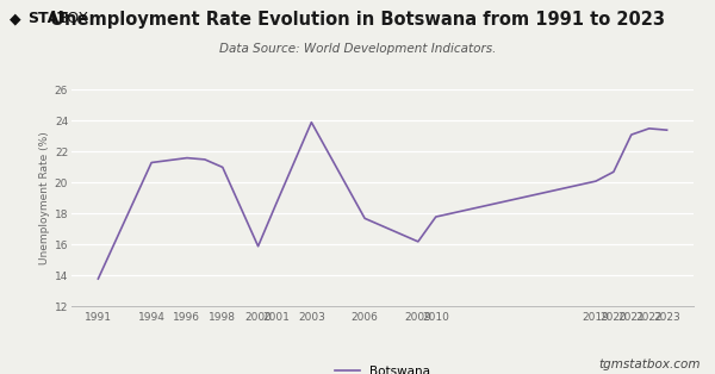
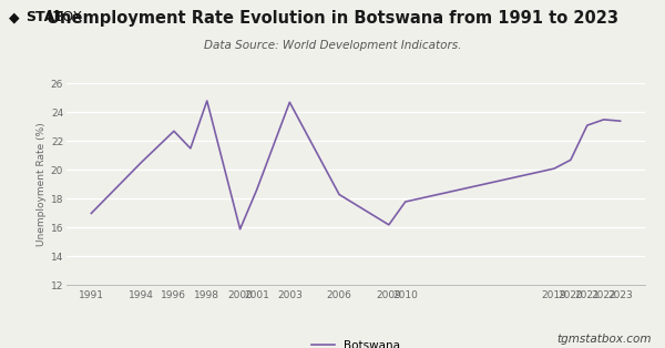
1991: 13.8 -> 17.0
1994: 21.3 -> 20.5
1996: 21.6 -> 22.7
1998: 21.0 -> 24.8
2003: 23.9 -> 24.7
2006: 17.7 -> 18.3
